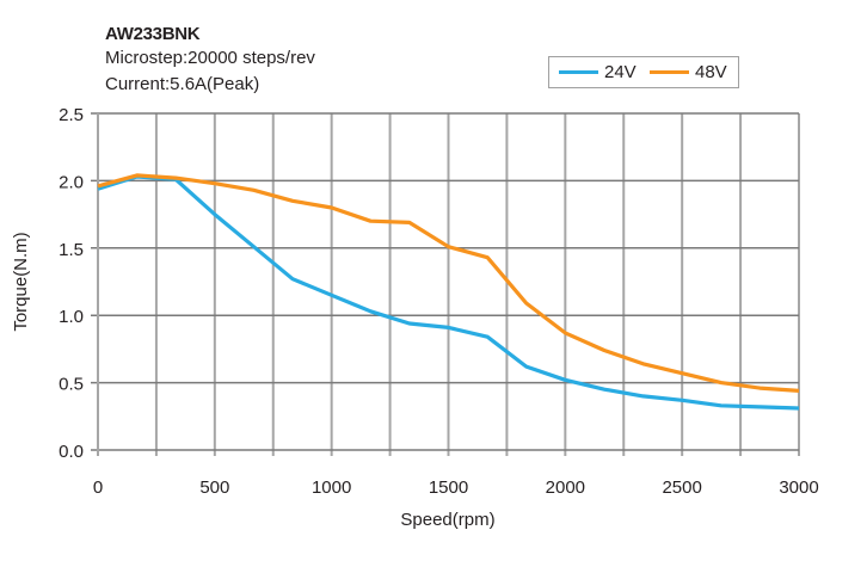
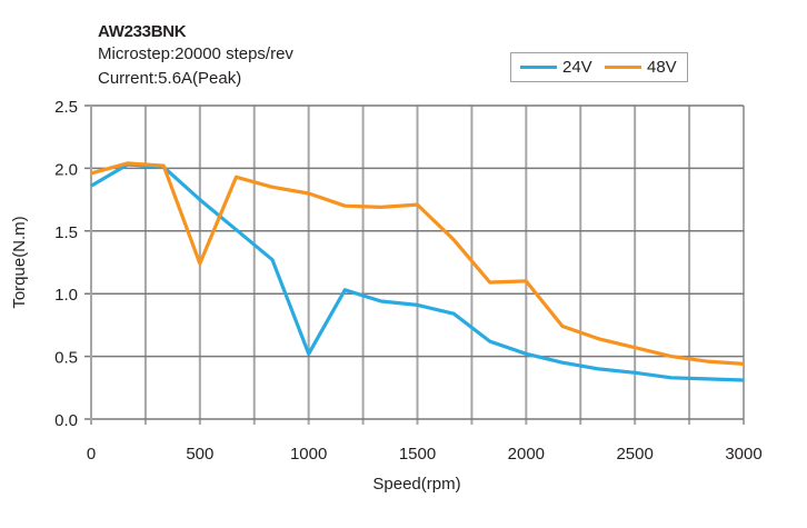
24V/0: 1.94 -> 1.86
48V/500: 1.98 -> 1.24
24V/1000: 1.15 -> 0.52
48V/1500: 1.51 -> 1.71
48V/2000: 0.87 -> 1.10
